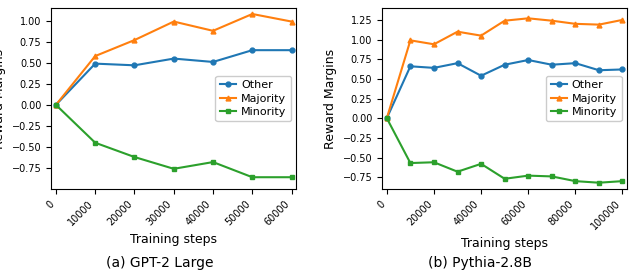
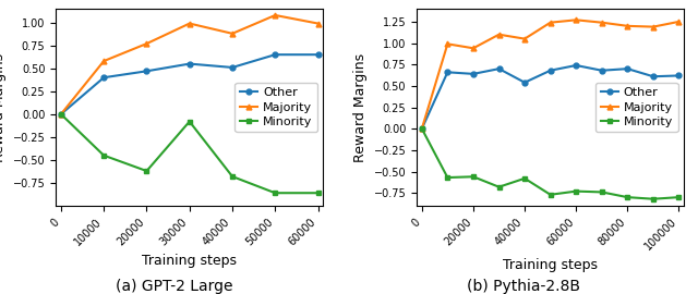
Other/10000: 0.49 -> 0.40
Minority/30000: -0.76 -> -0.08
